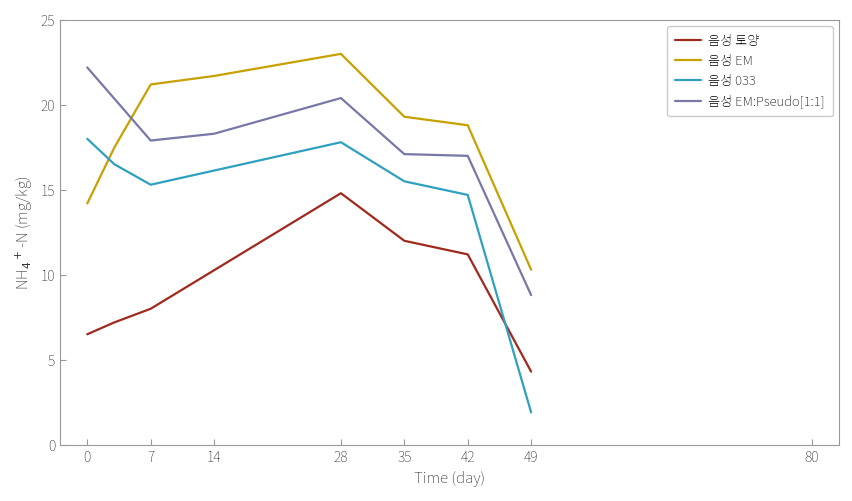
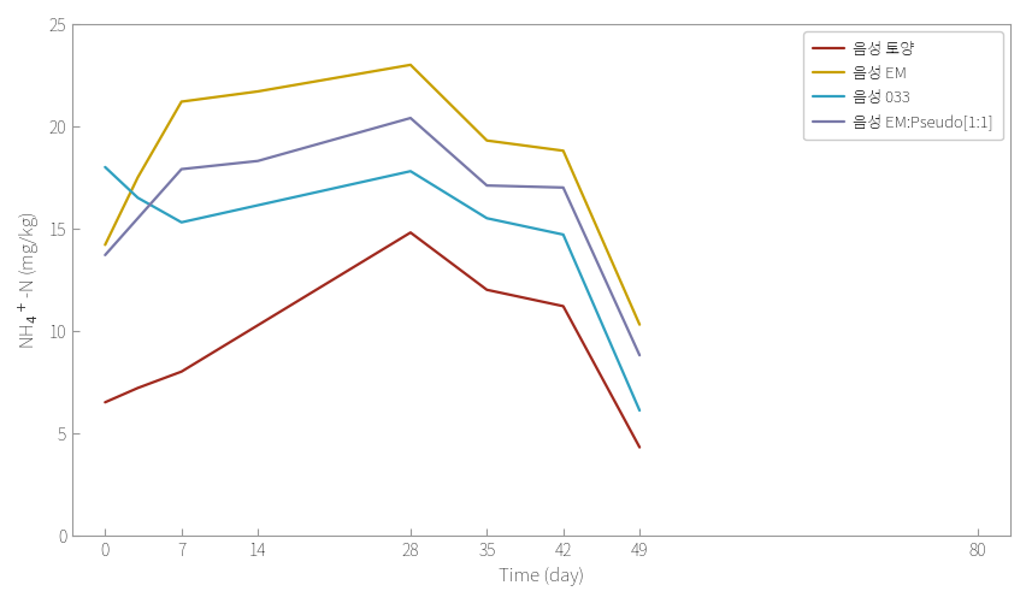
음성 EM:Pseudo[1:1]/0: 22.2 -> 13.7
음성 033/49: 1.9 -> 6.1
